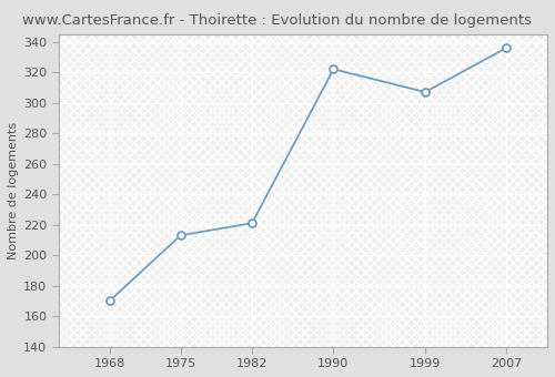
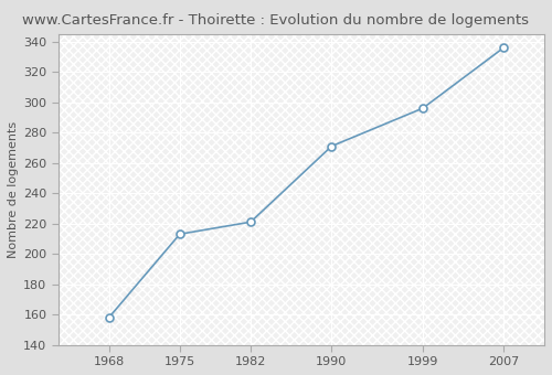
1968: 170 -> 158
1990: 322 -> 271
1999: 307 -> 296
